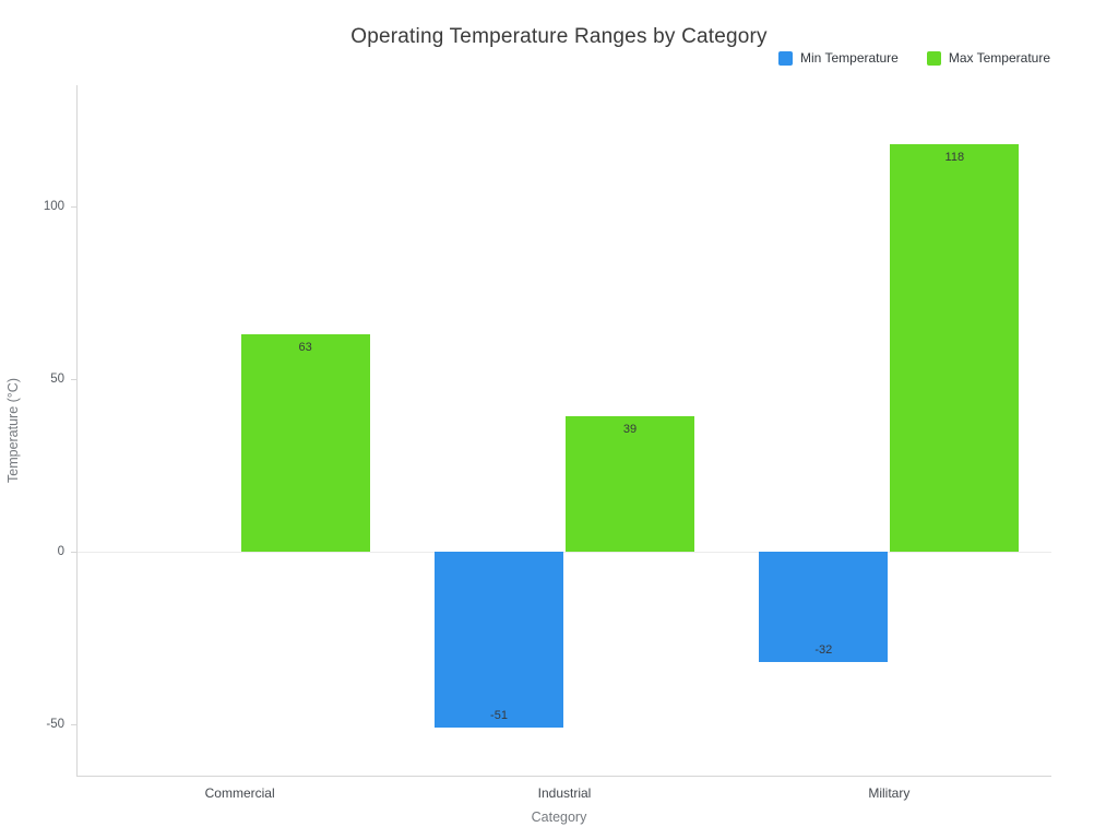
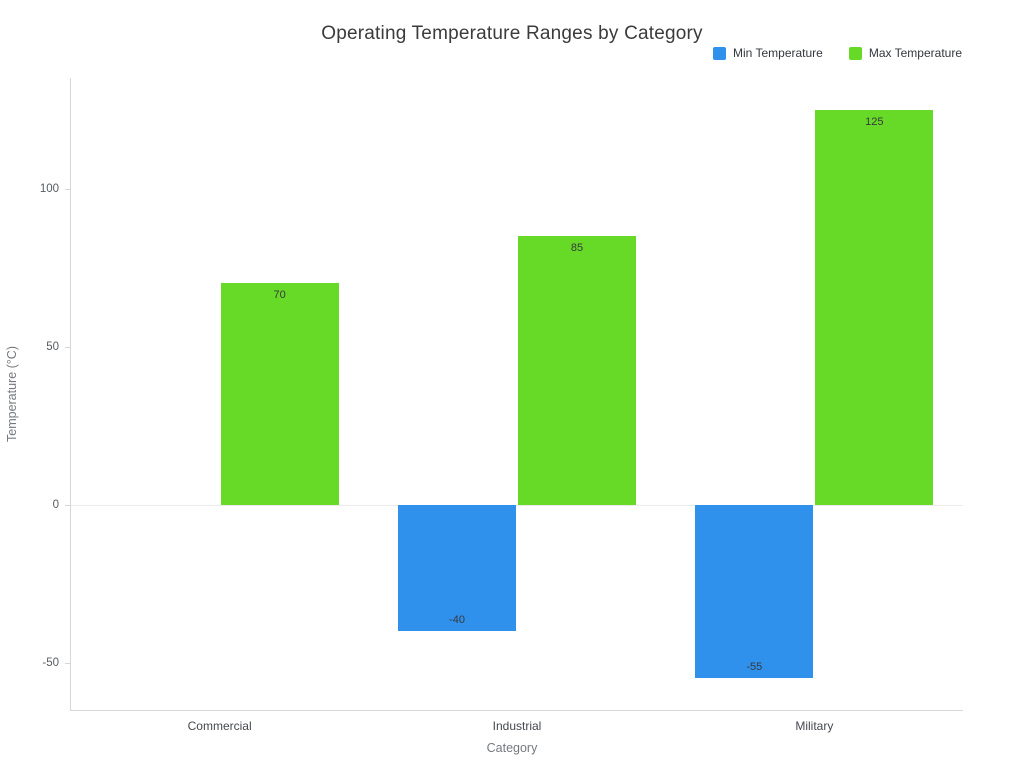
Max Temperature/Commercial: 63 -> 70
Min Temperature/Industrial: -51 -> -40
Max Temperature/Industrial: 39 -> 85
Min Temperature/Military: -32 -> -55
Max Temperature/Military: 118 -> 125
